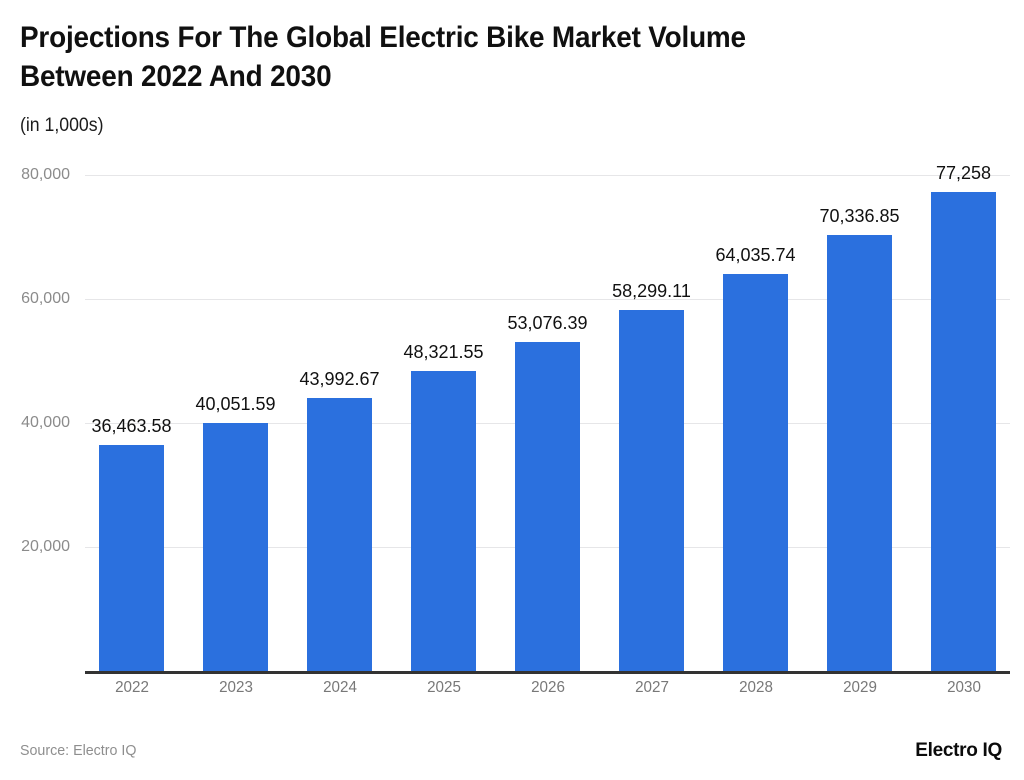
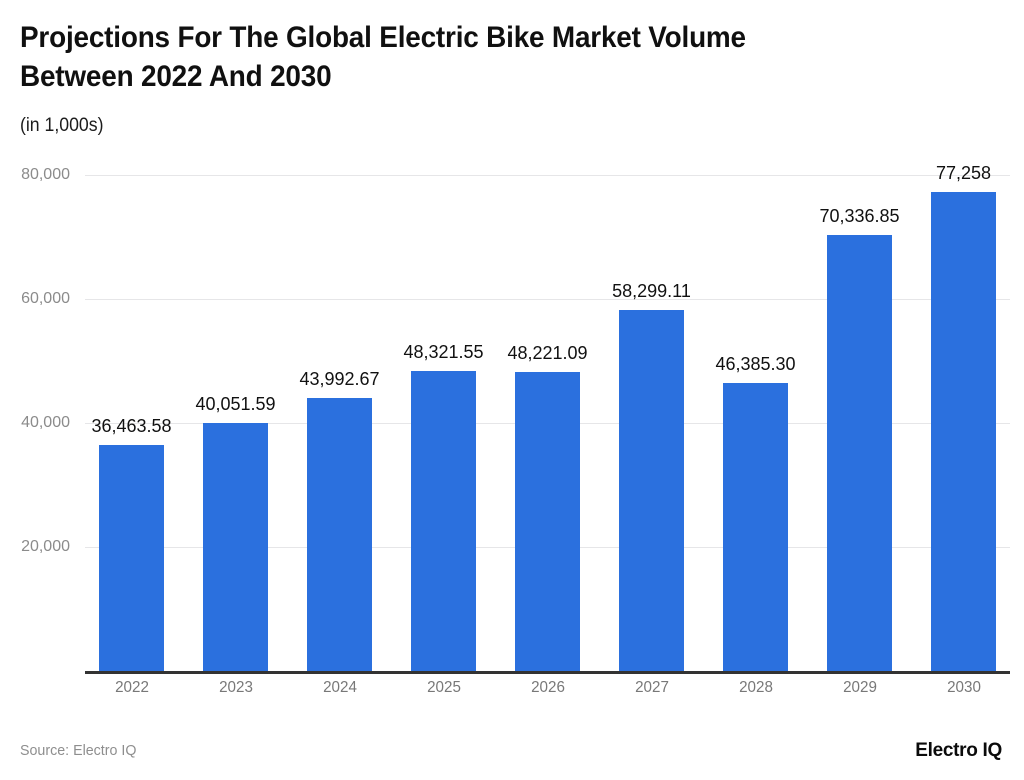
2026: 53,076.39 -> 48,221.09
2028: 64,035.74 -> 46,385.30
